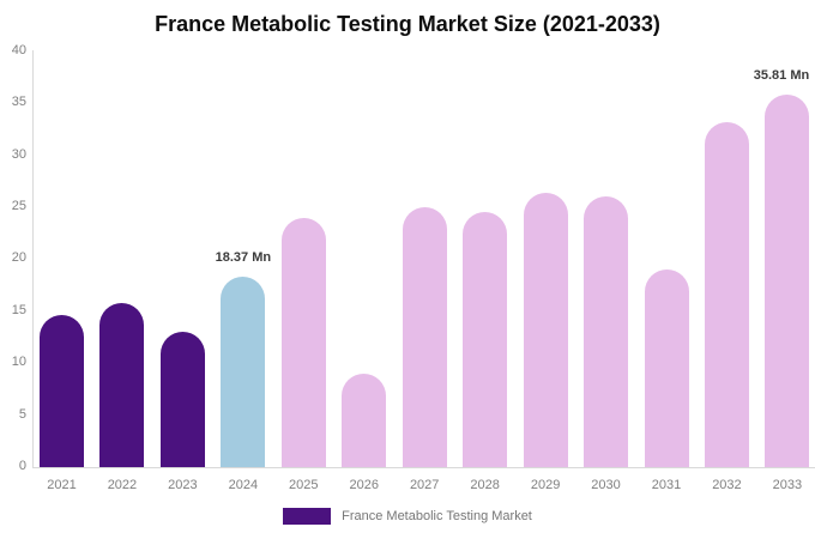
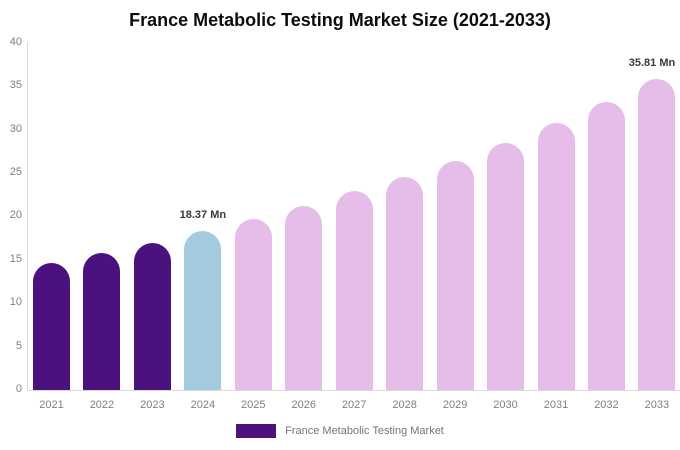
2023: 13 -> 17
2025: 24 -> 20
2026: 9 -> 21
2027: 25 -> 23
2030: 26 -> 28
2031: 19 -> 31
